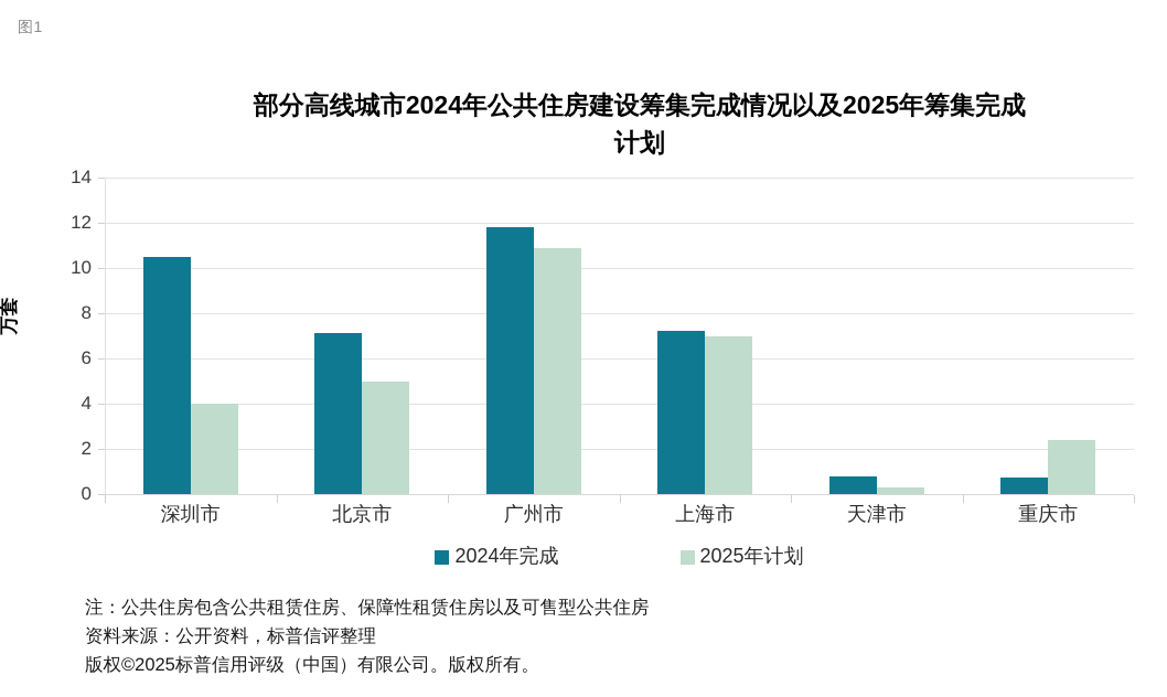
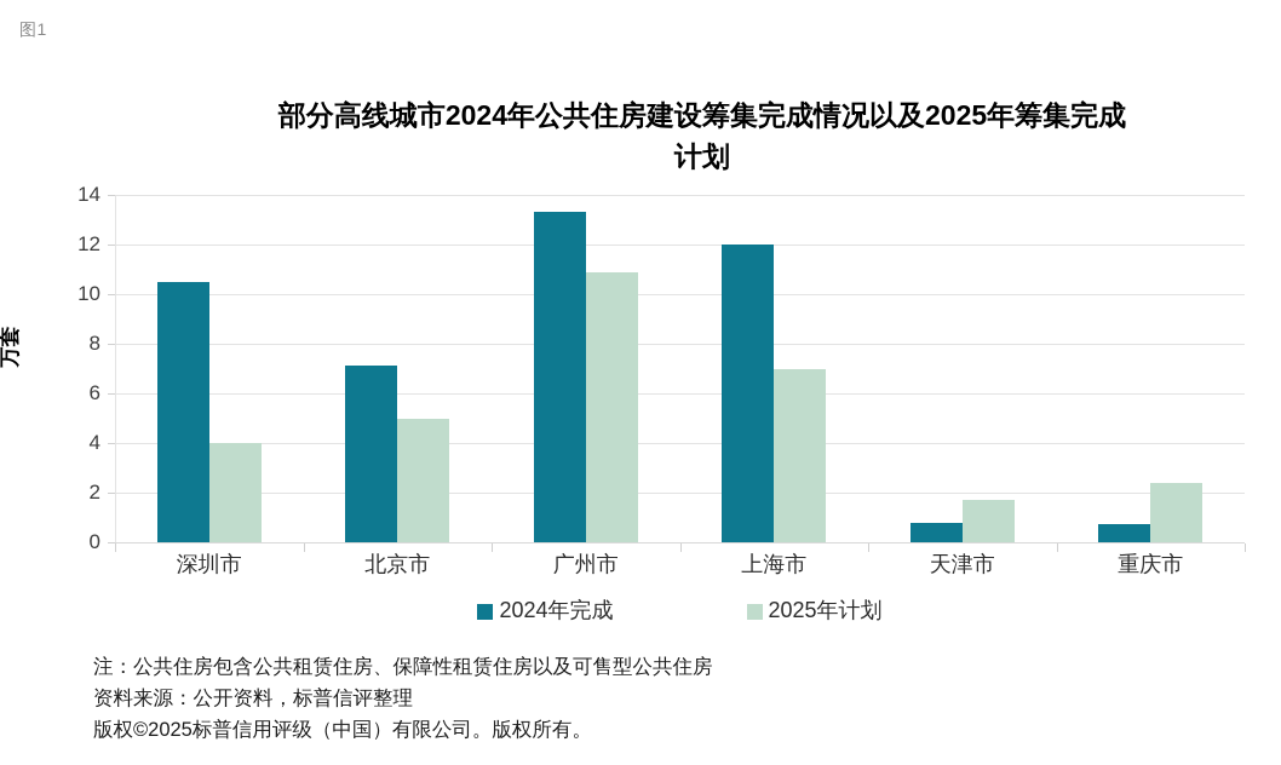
2024年完成/广州市: 11.8 -> 13.3
2024年完成/上海市: 7.2 -> 12.0
2025年计划/天津市: 0.3 -> 1.7
